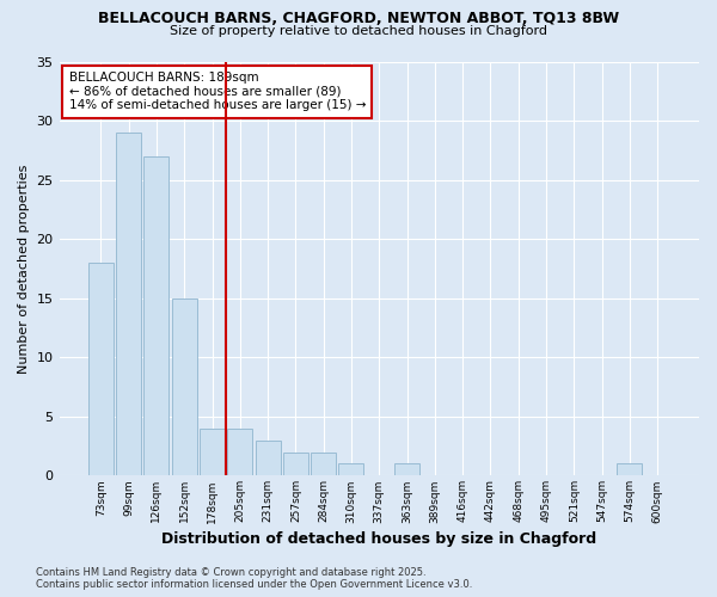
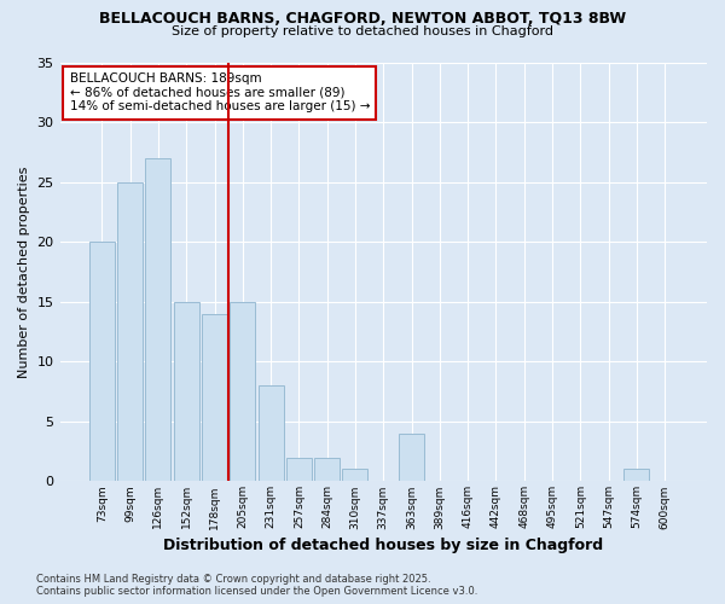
73sqm: 18 -> 20
99sqm: 29 -> 25
178sqm: 4 -> 14
205sqm: 4 -> 15
231sqm: 3 -> 8
363sqm: 1 -> 4
